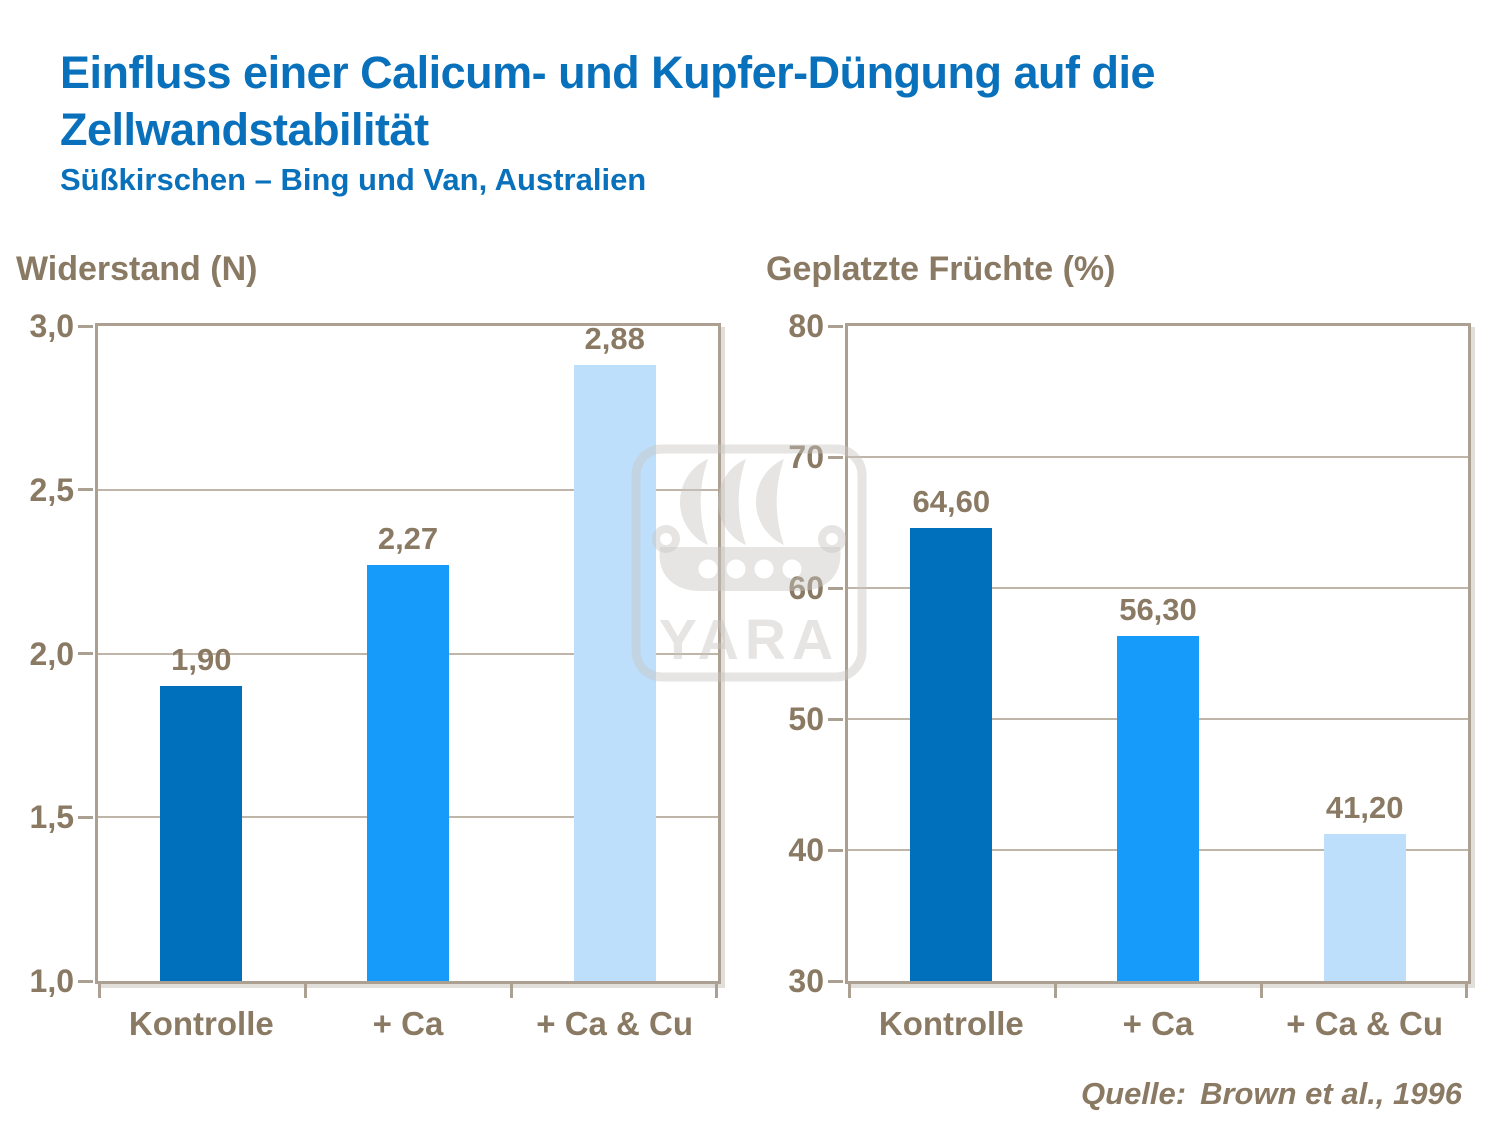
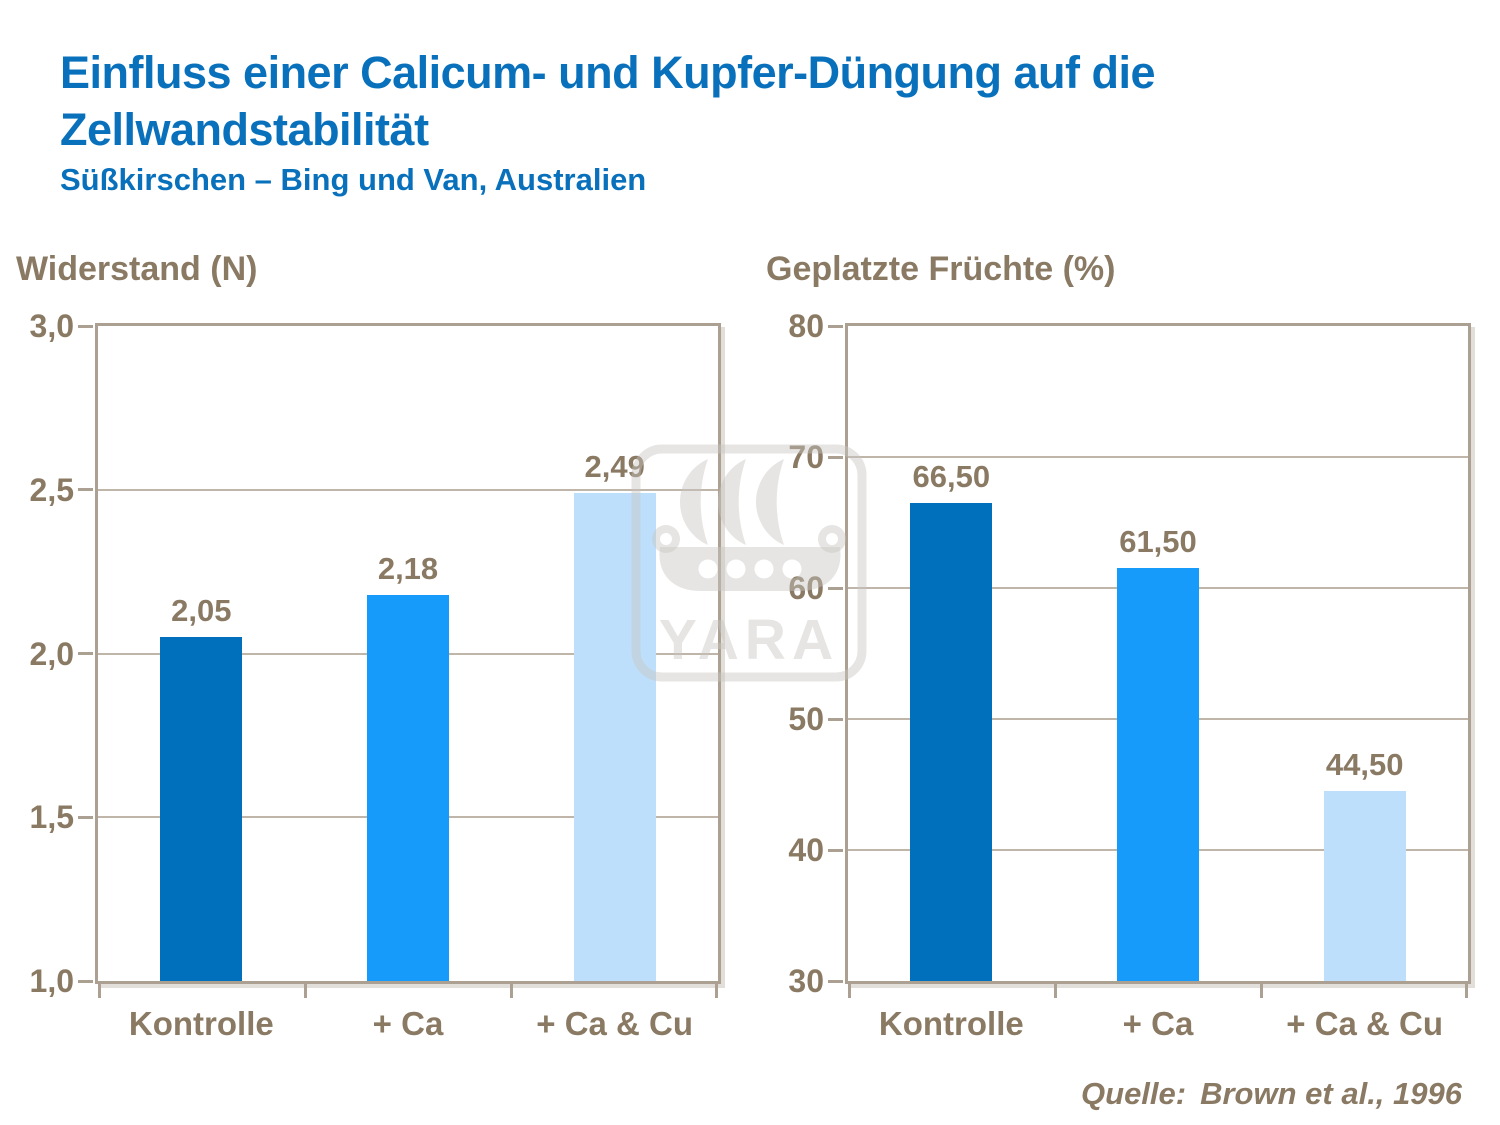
Widerstand (N)/Kontrolle: 1,90 -> 2,05
Widerstand (N)/+ Ca: 2,27 -> 2,18
Widerstand (N)/+ Ca & Cu: 2,88 -> 2,49
Geplatzte Früchte (%)/Kontrolle: 64,60 -> 66,50
Geplatzte Früchte (%)/+ Ca: 56,30 -> 61,50
Geplatzte Früchte (%)/+ Ca & Cu: 41,20 -> 44,50
